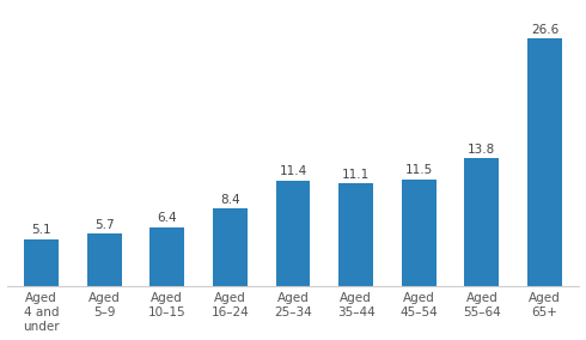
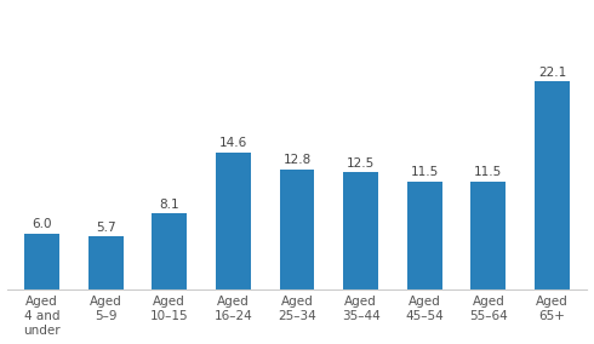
Aged 4 and under: 5.1 -> 6.0
Aged 10–15: 6.4 -> 8.1
Aged 16–24: 8.4 -> 14.6
Aged 25–34: 11.4 -> 12.8
Aged 35–44: 11.1 -> 12.5
Aged 55–64: 13.8 -> 11.5
Aged 65+: 26.6 -> 22.1
